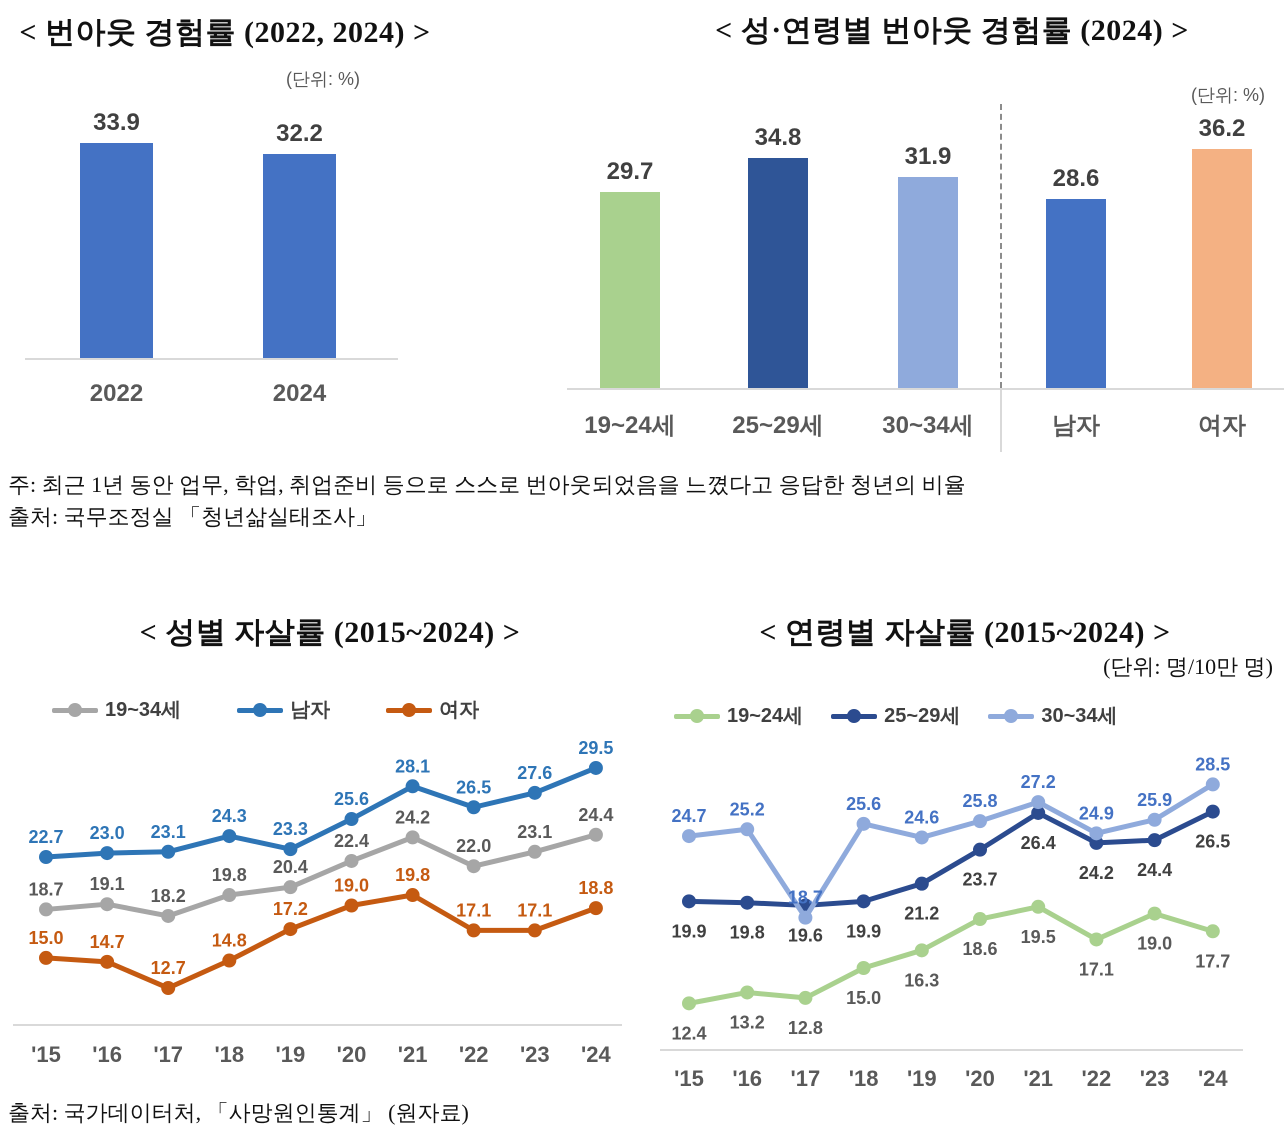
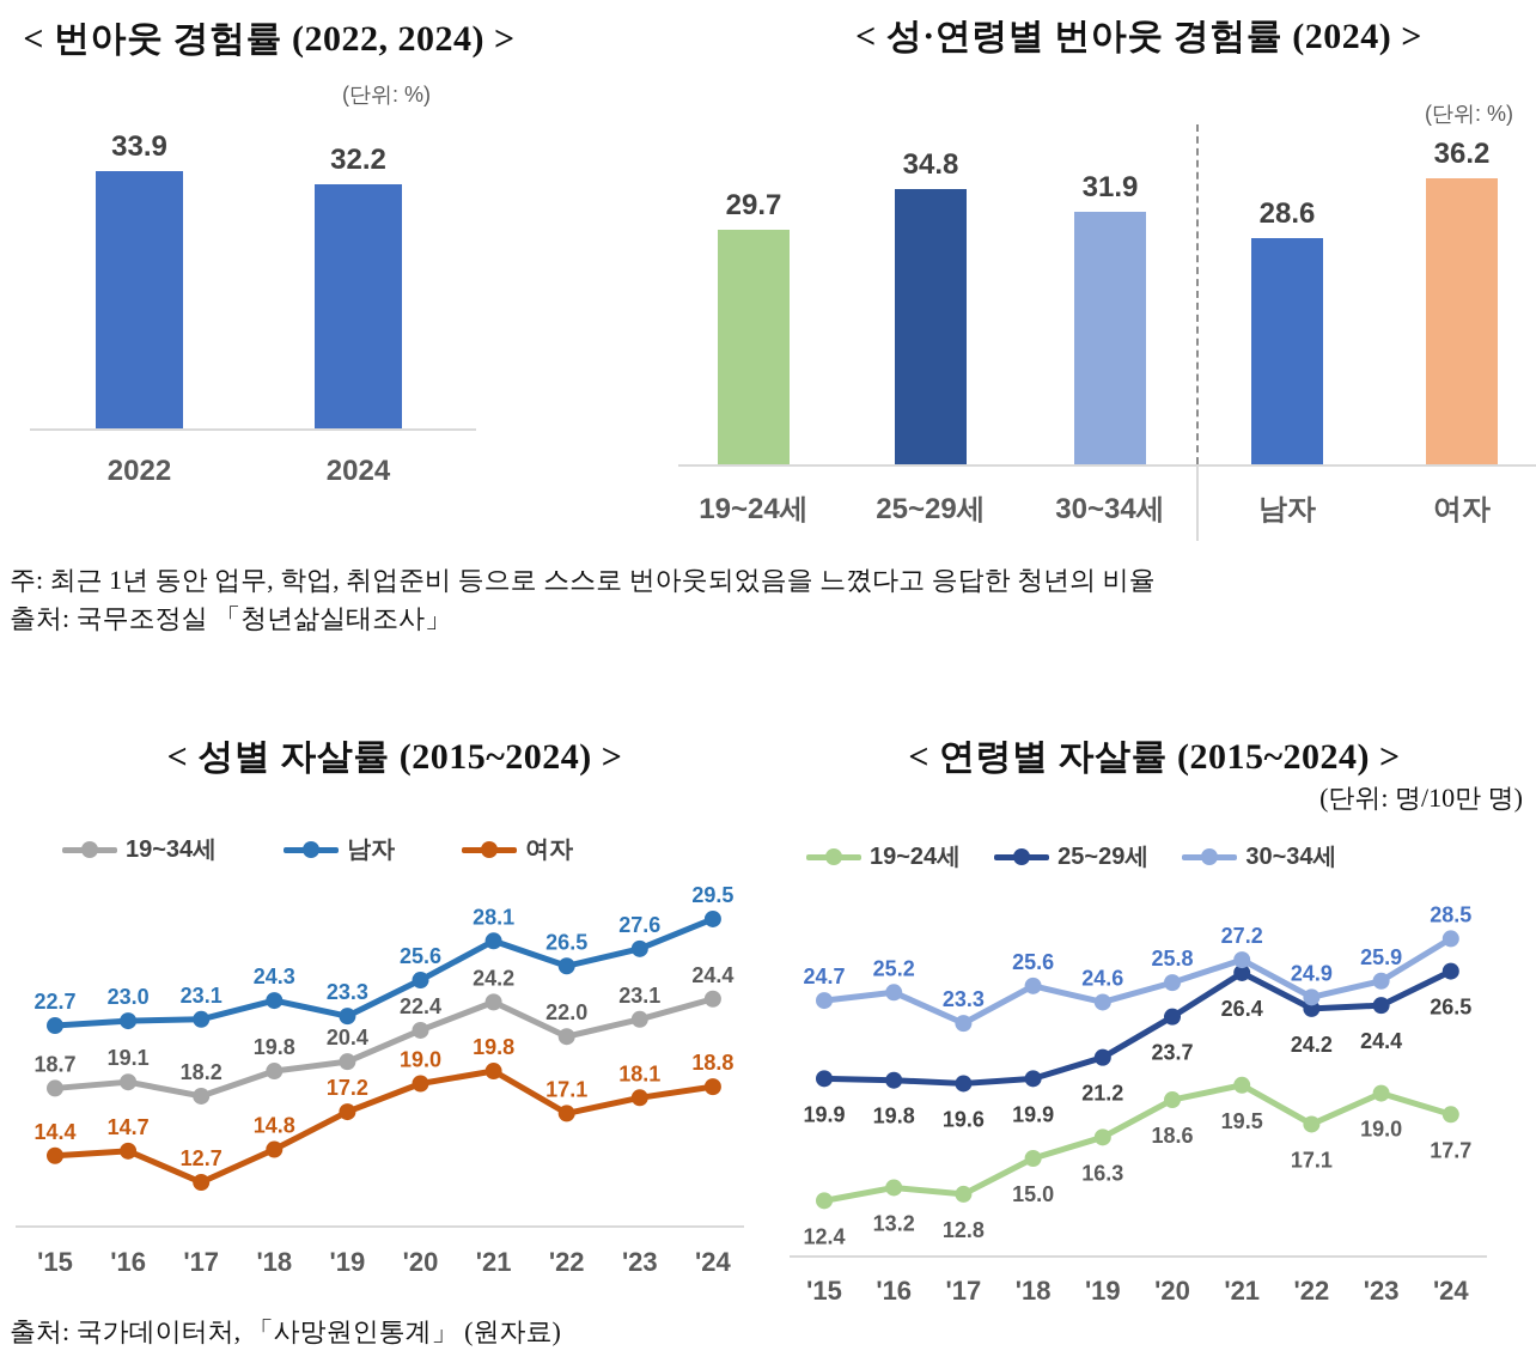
< 성별 자살률 (2015~2024) >/여자/'15: 15.0 -> 14.4
< 성별 자살률 (2015~2024) >/여자/'23: 17.1 -> 18.1
< 연령별 자살률 (2015~2024) >/30~34세/'17: 18.7 -> 23.3
